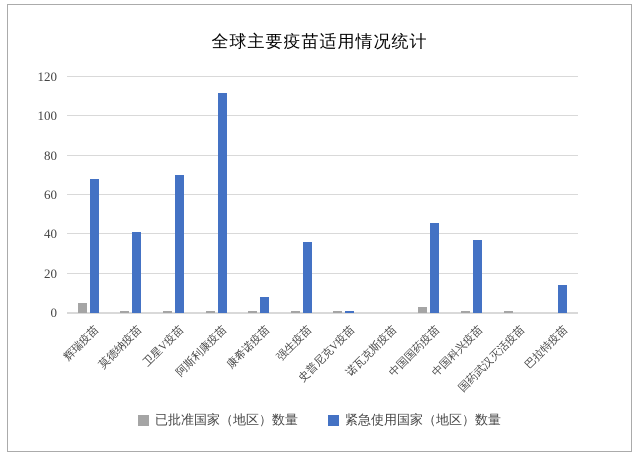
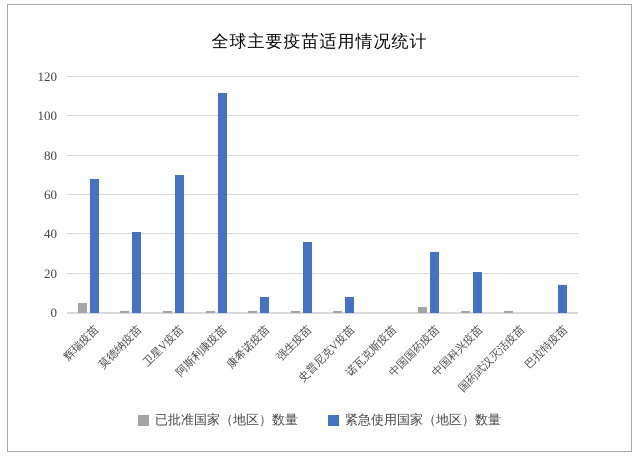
紧急使用国家（地区）数量/史普尼克V疫苗: 1 -> 8
紧急使用国家（地区）数量/中国国药疫苗: 46 -> 31
紧急使用国家（地区）数量/中国科兴疫苗: 37 -> 21
